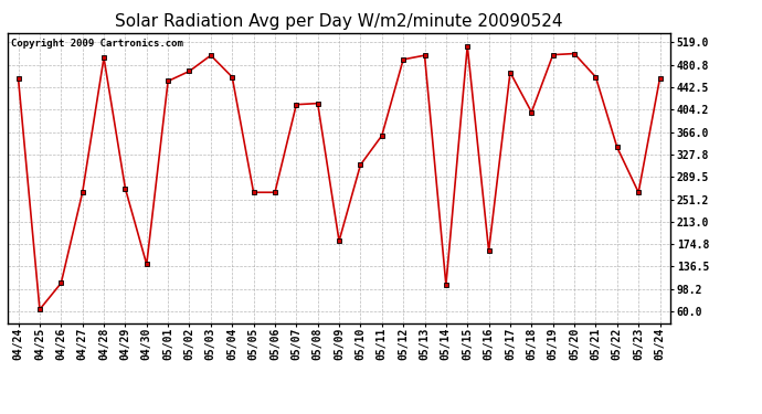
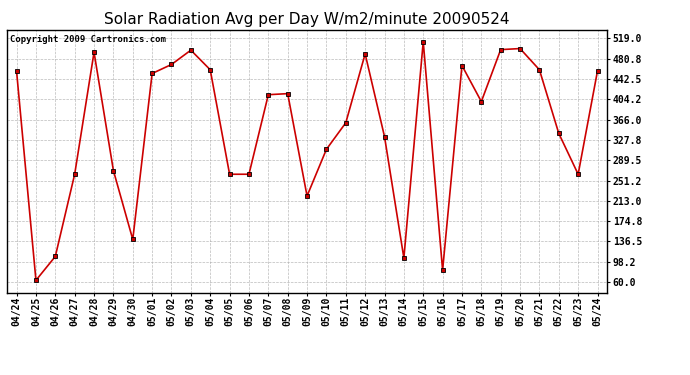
05/09: 180 -> 222
05/13: 497 -> 334
05/16: 163 -> 82
